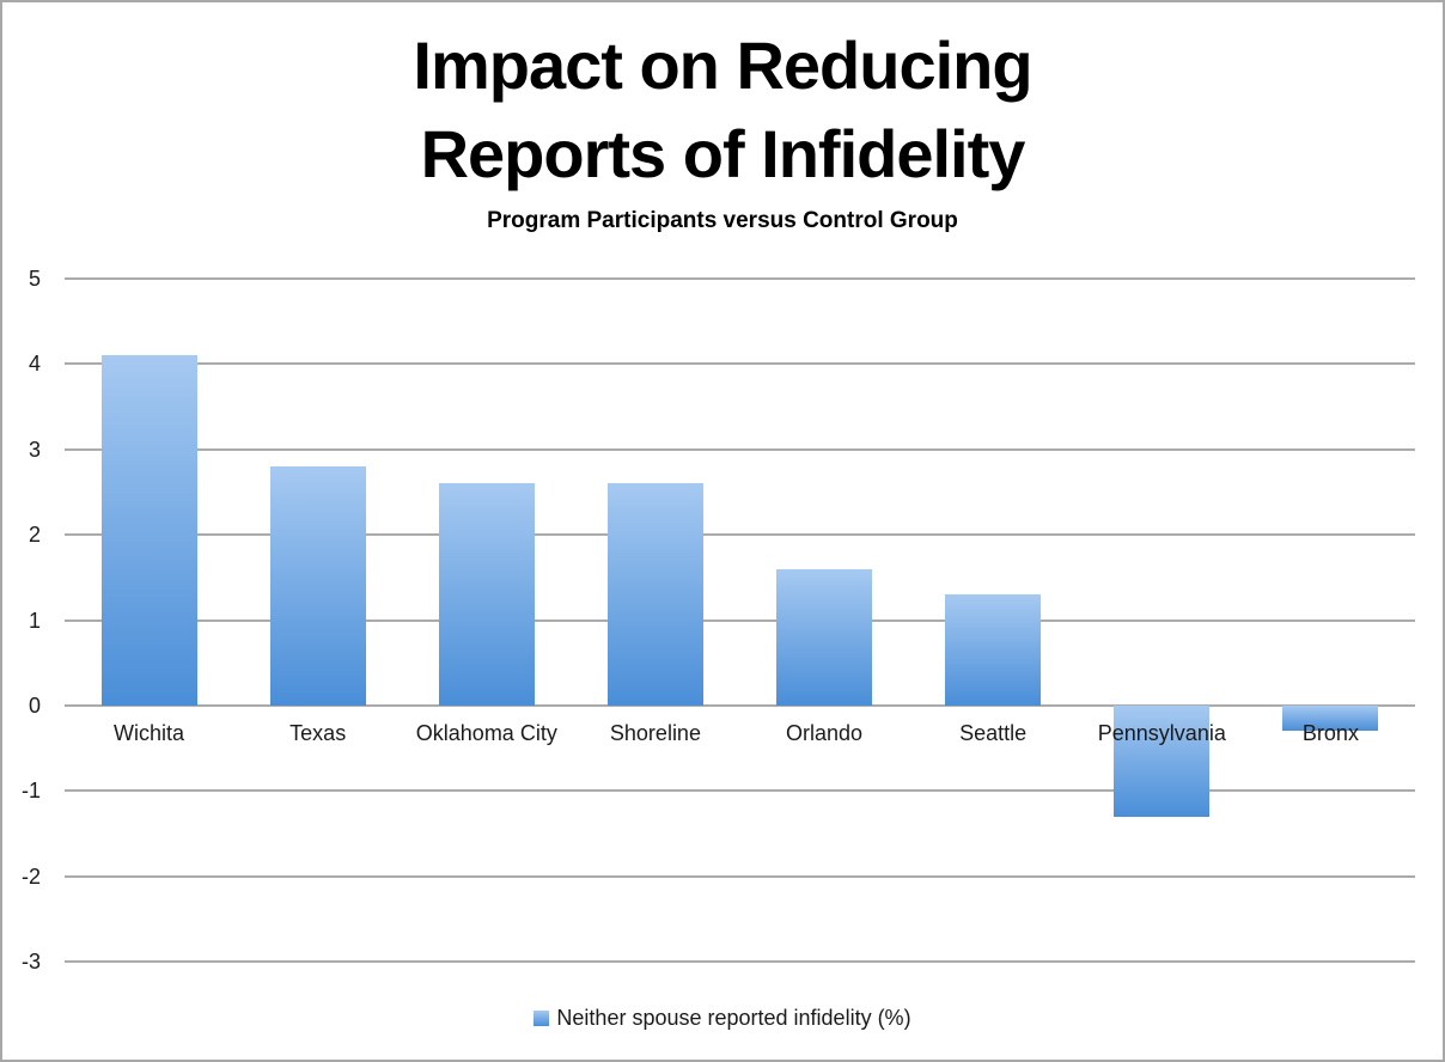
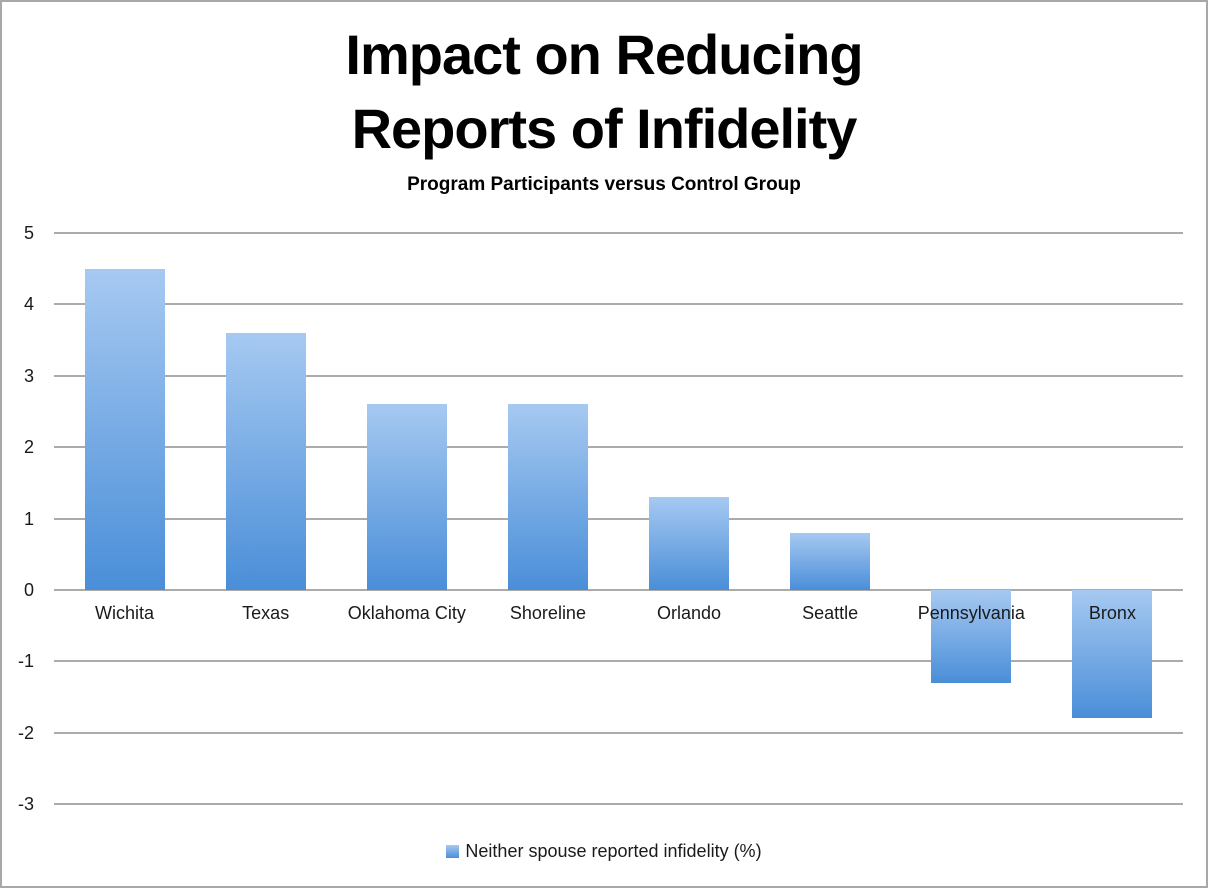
Wichita: 4.1 -> 4.5
Texas: 2.8 -> 3.6
Orlando: 1.6 -> 1.3
Seattle: 1.3 -> 0.8
Bronx: -0.3 -> -1.8
